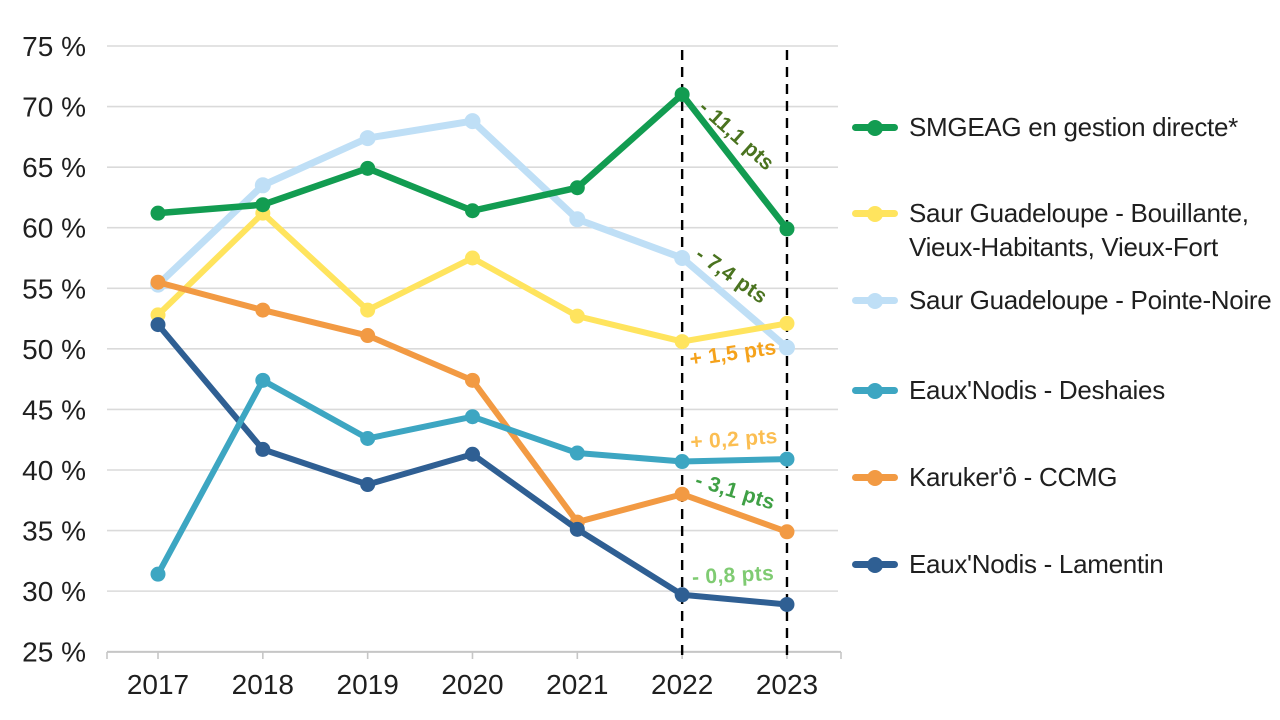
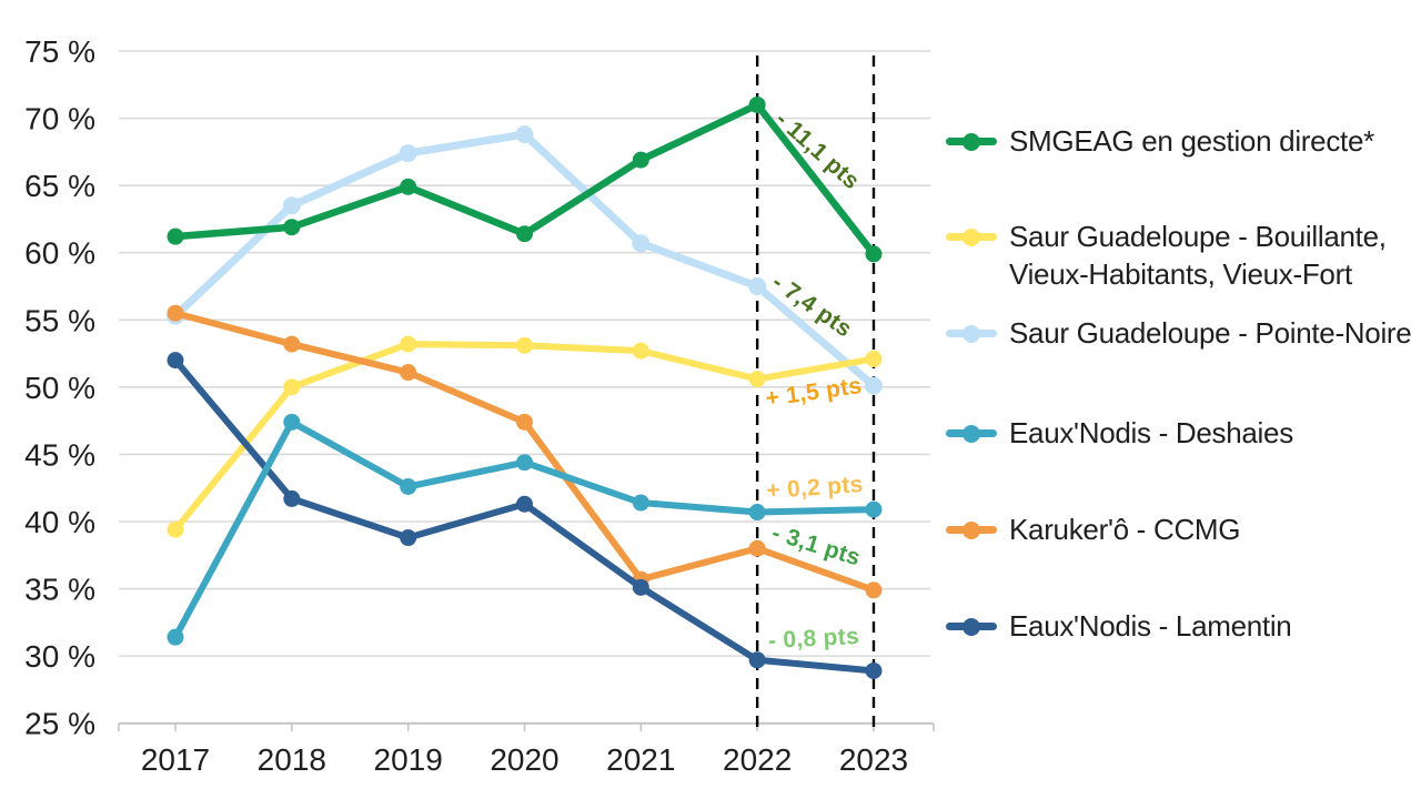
Saur Guadeloupe - Bouillante, Vieux-Habitants, Vieux-Fort/2017: 52.8% -> 39.4%
Saur Guadeloupe - Bouillante, Vieux-Habitants, Vieux-Fort/2018: 61.2% -> 50.0%
Saur Guadeloupe - Bouillante, Vieux-Habitants, Vieux-Fort/2020: 57.5% -> 53.1%
SMGEAG en gestion directe*/2021: 63.3% -> 66.9%
